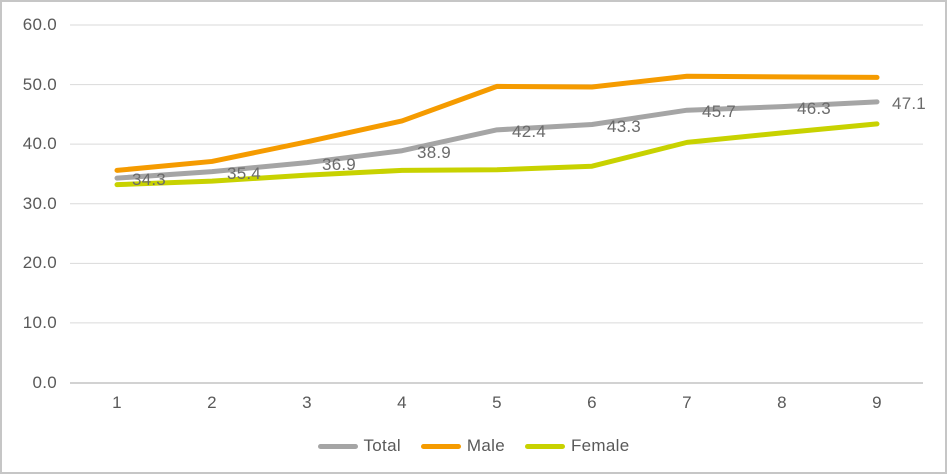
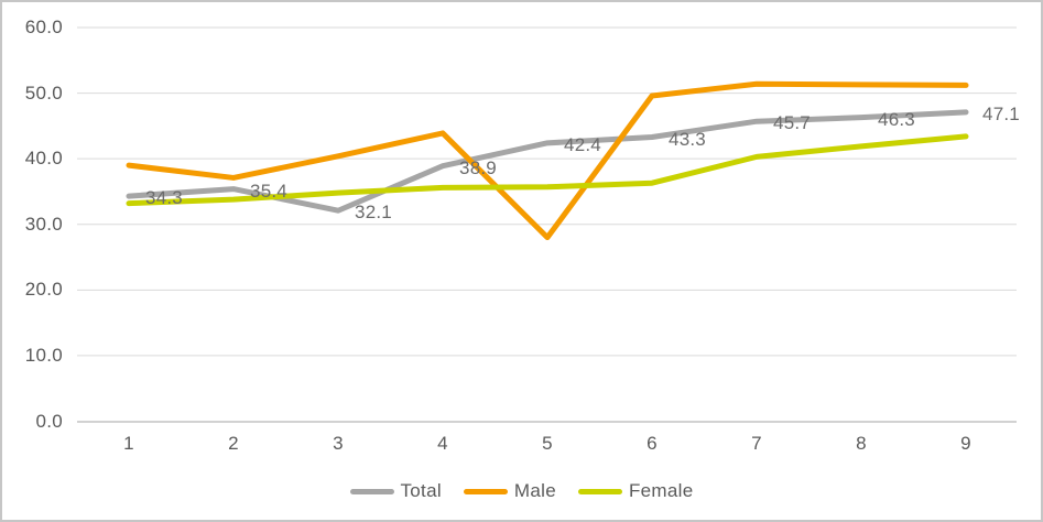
Male/1: 36 -> 39
Total/3: 36.9 -> 32.1
Male/5: 50 -> 28
